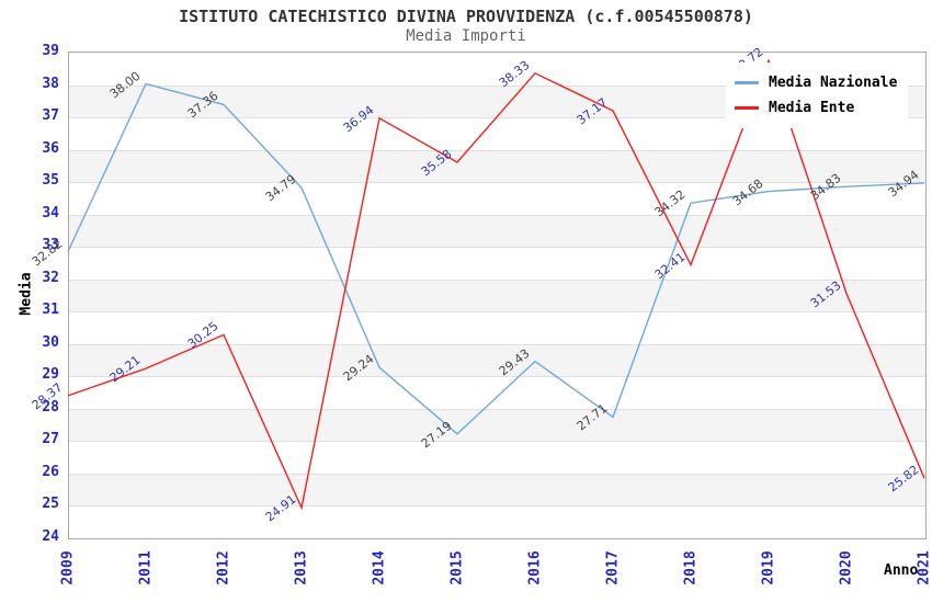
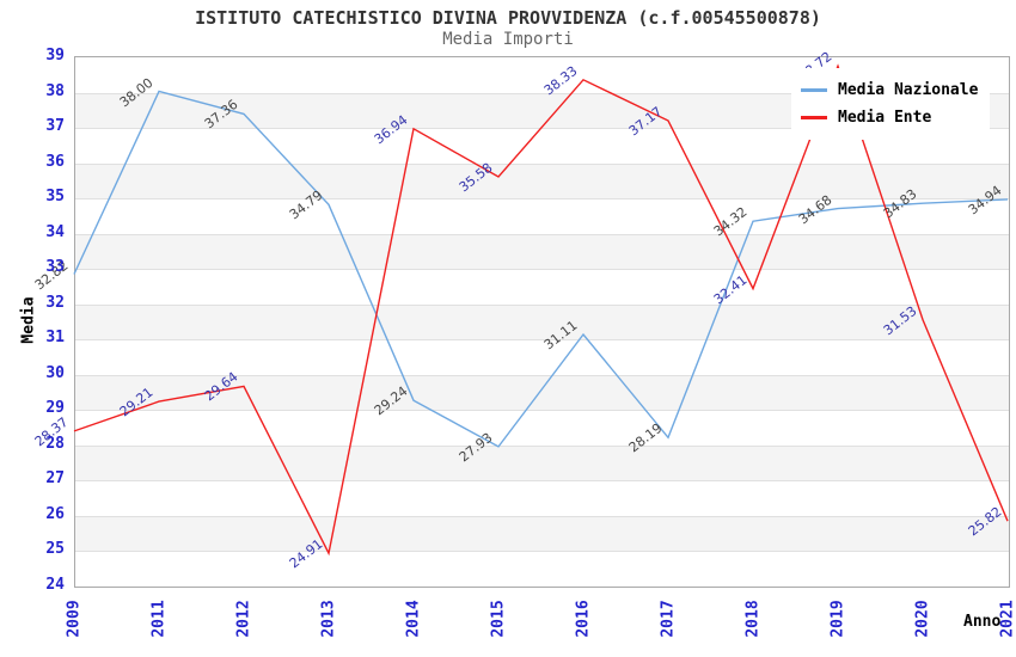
Media Ente/2012: 30.25 -> 29.64
Media Nazionale/2015: 27.19 -> 27.93
Media Nazionale/2016: 29.43 -> 31.11
Media Nazionale/2017: 27.71 -> 28.19
